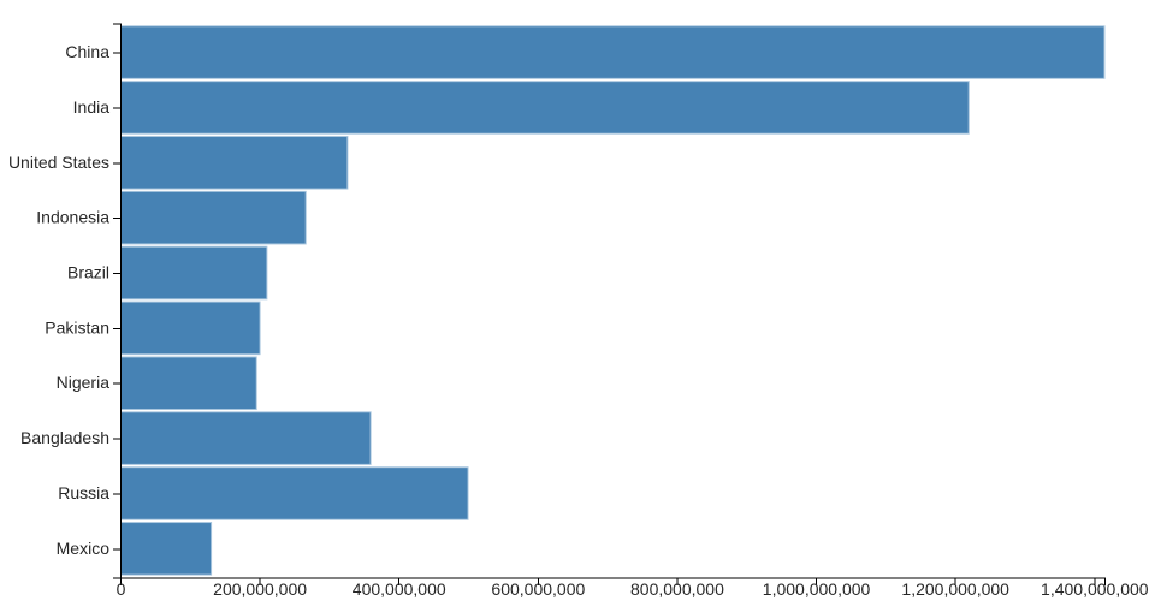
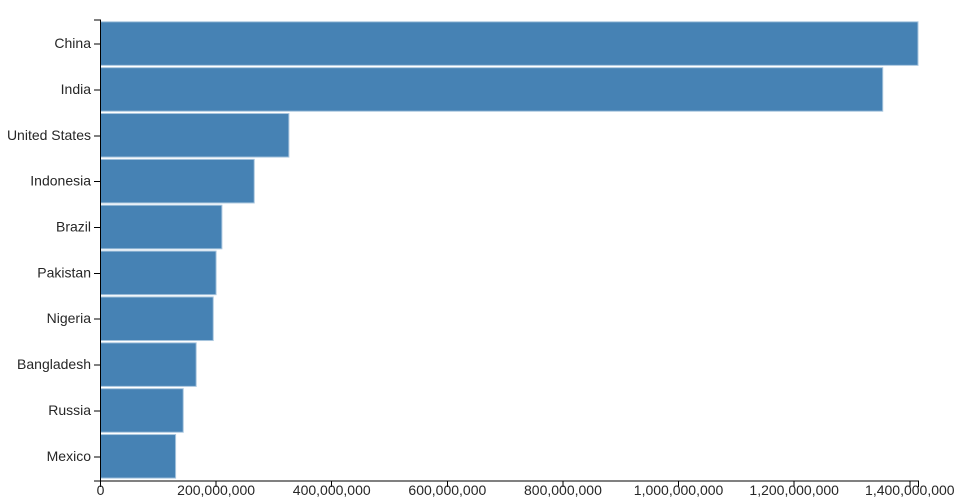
India: 1220000000 -> 1350000000
Bangladesh: 360000000 -> 170000000
Russia: 500000000 -> 140000000
